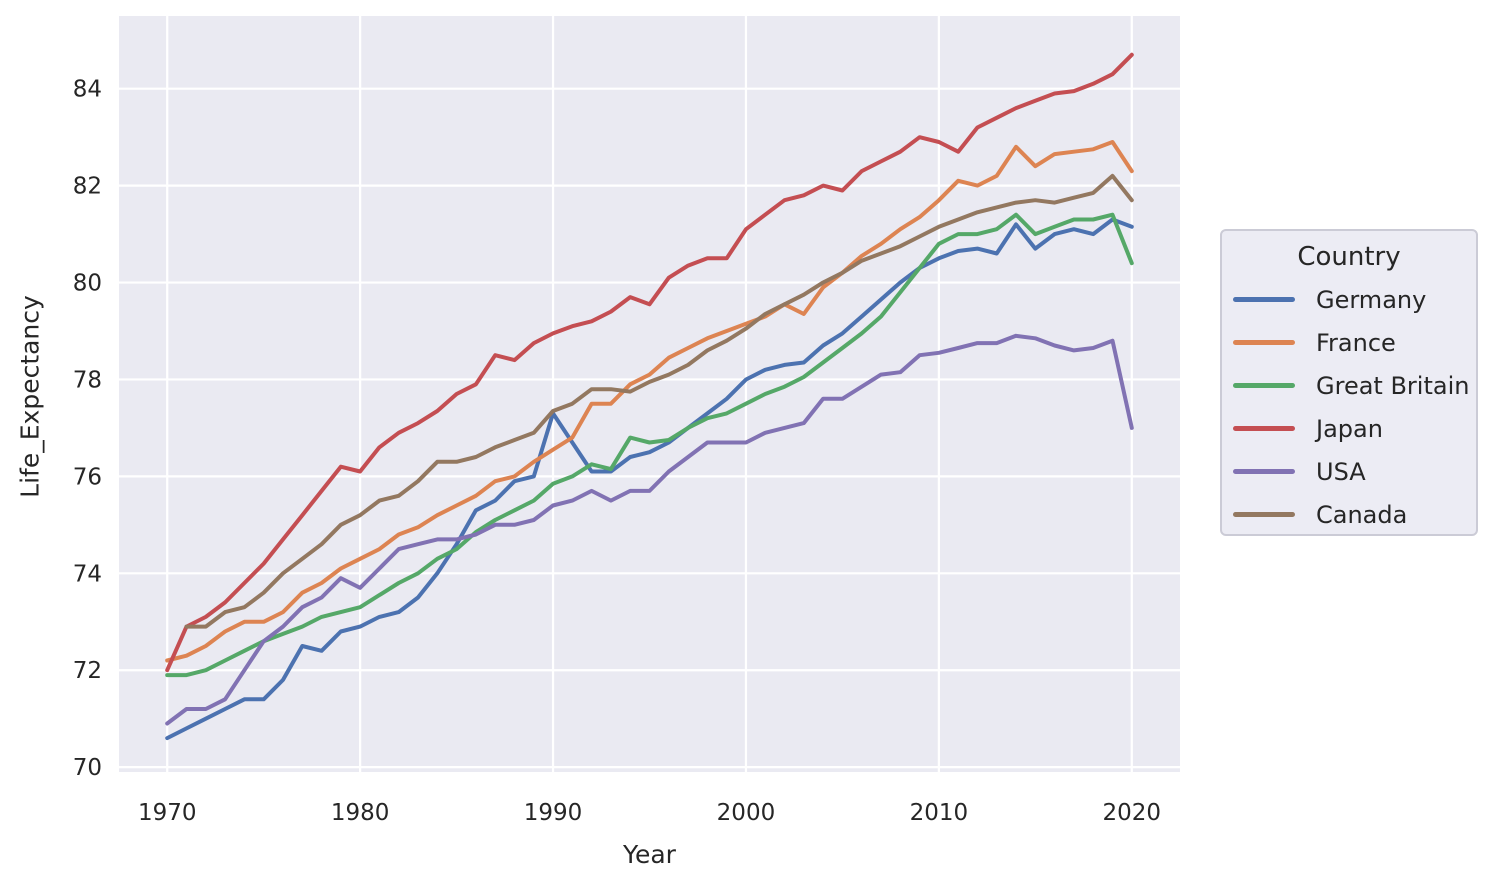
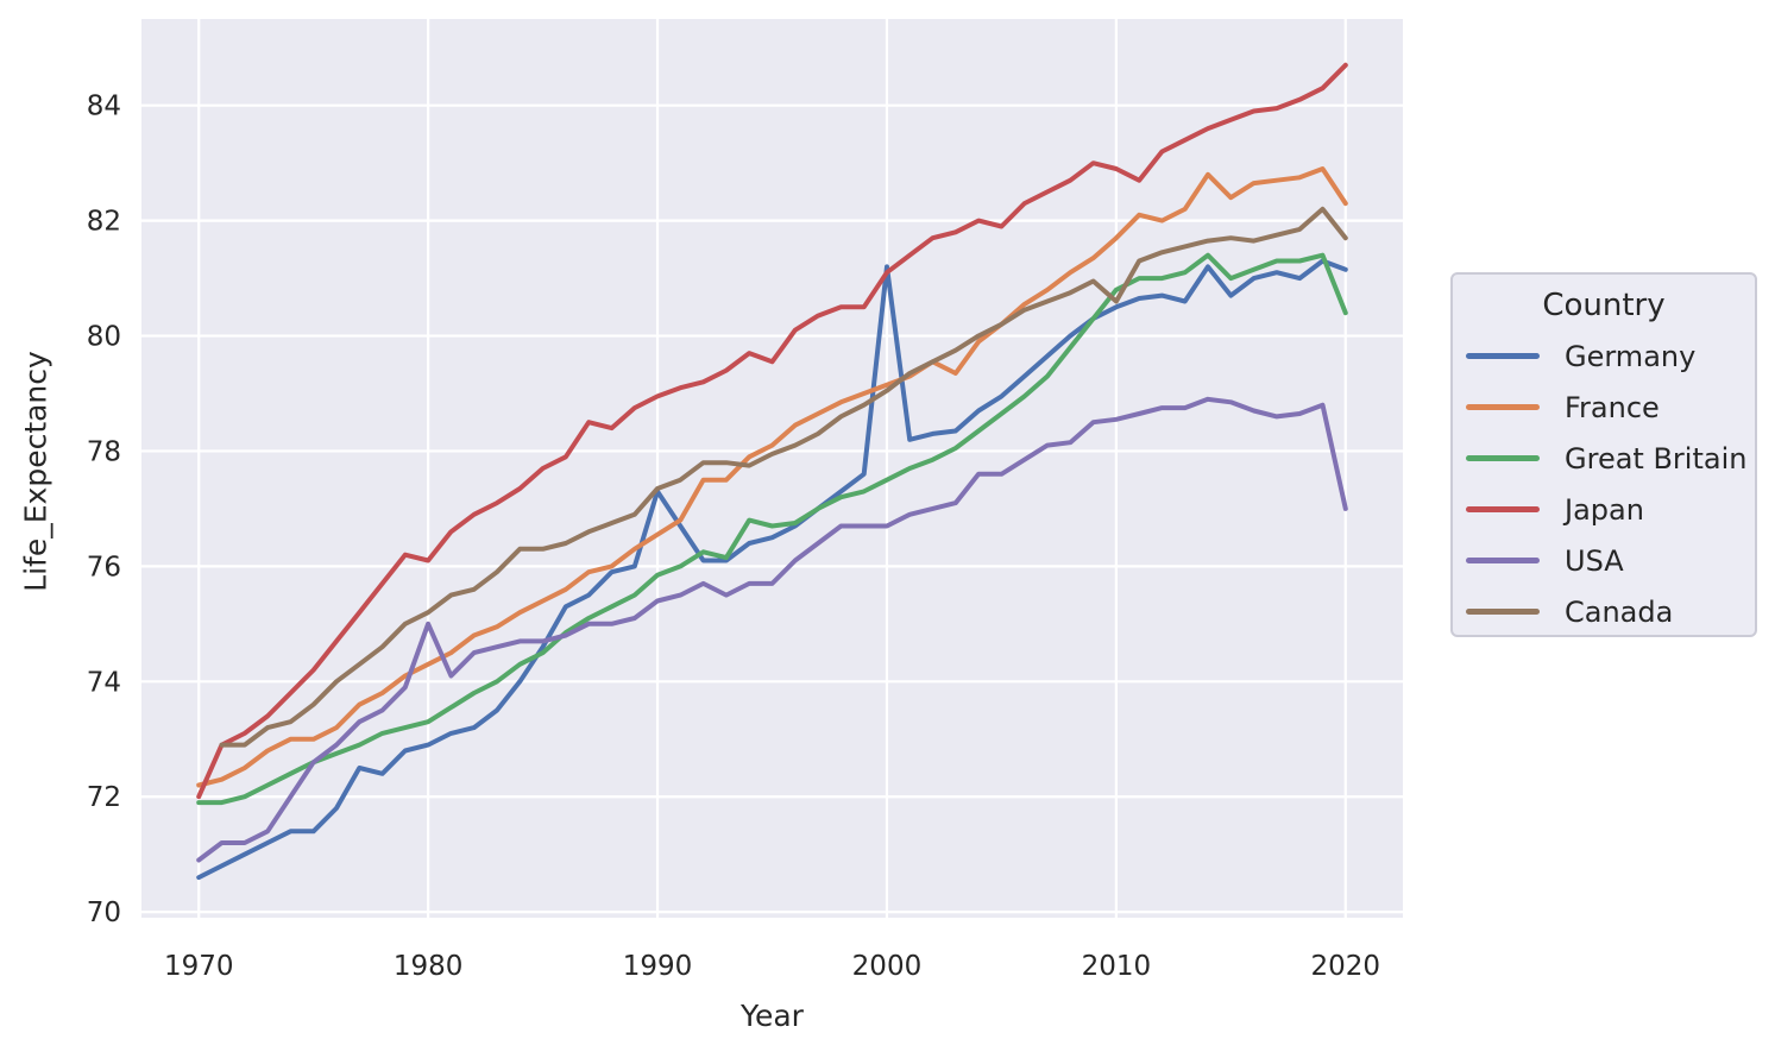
USA/1980: 73.7 -> 75.0
Germany/2000: 78.0 -> 81.2
Canada/2010: 81.2 -> 80.6
